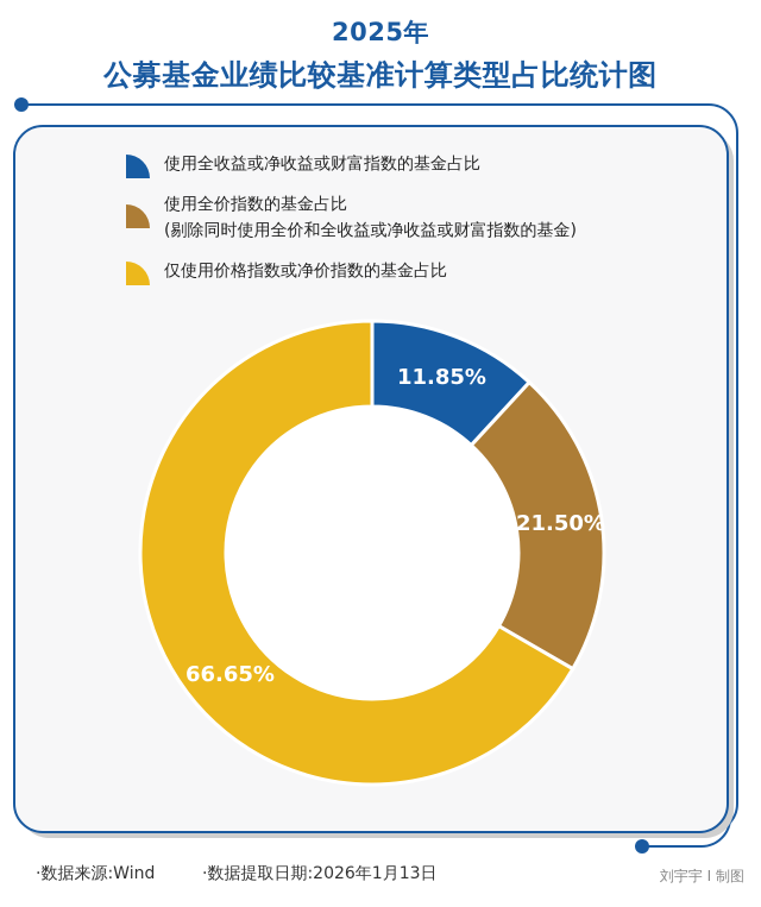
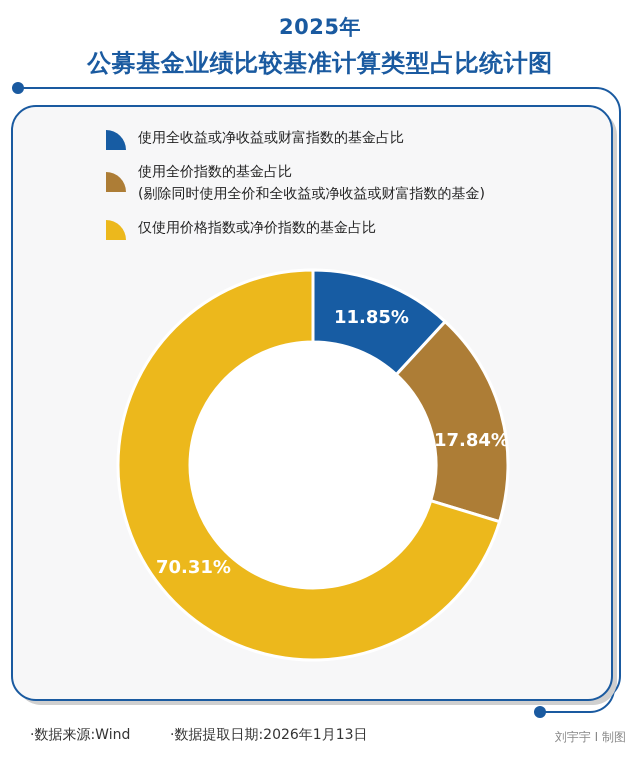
使用全价指数的基金占比(剔除同时使用全价和全收益或净收益或财富指数的基金): 21.50% -> 17.84%
仅使用价格指数或净价指数的基金占比: 66.65% -> 70.31%
